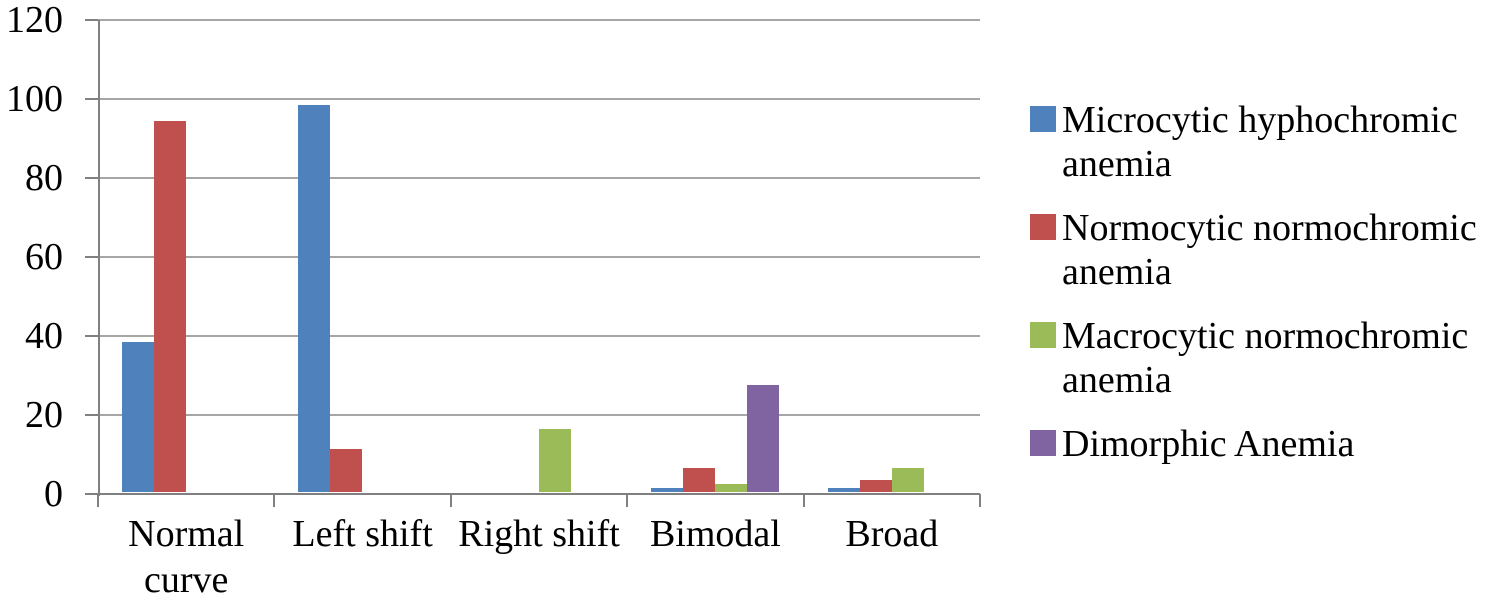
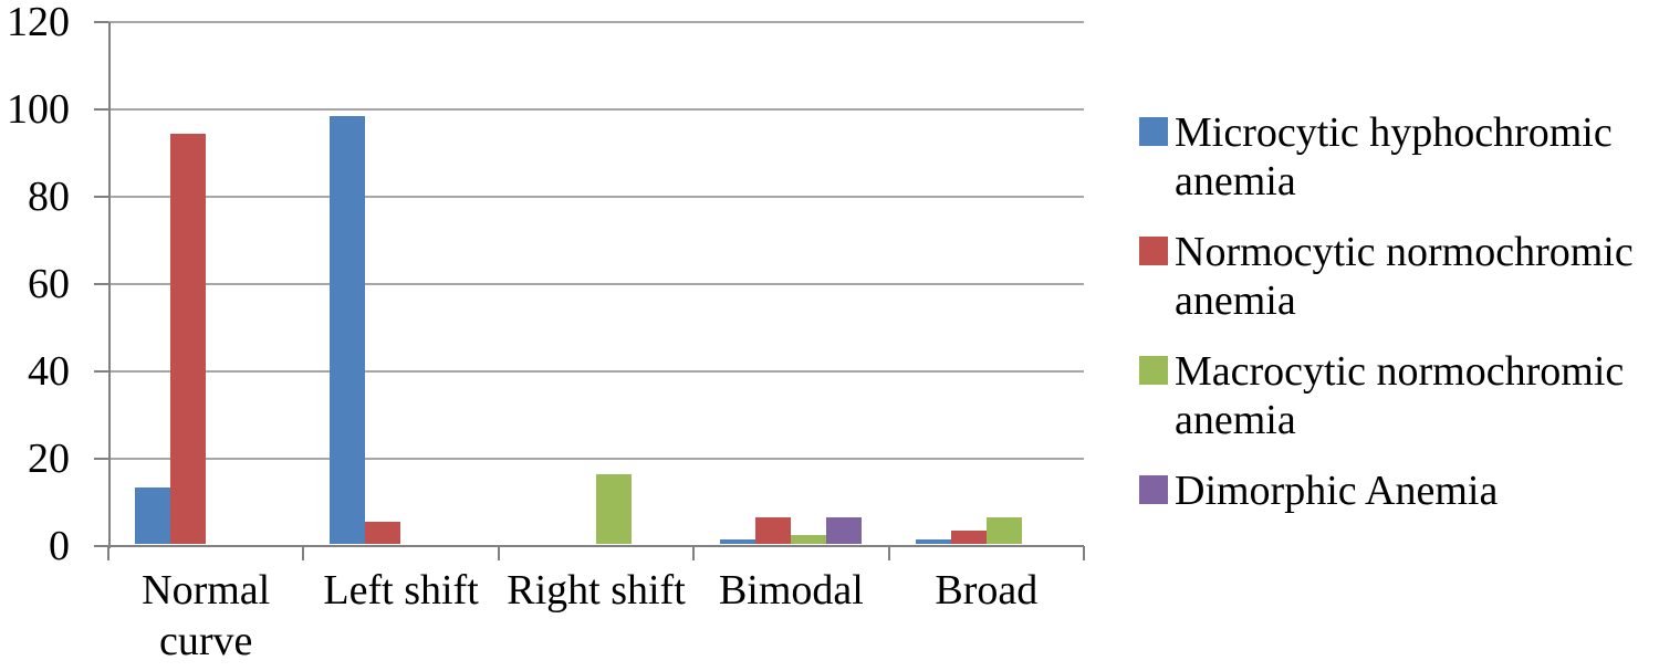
Microcytic hyphochromic anemia/Normal curve: 38 -> 13
Normocytic normochromic anemia/Left shift: 11 -> 5
Dimorphic Anemia/Bimodal: 27 -> 6
